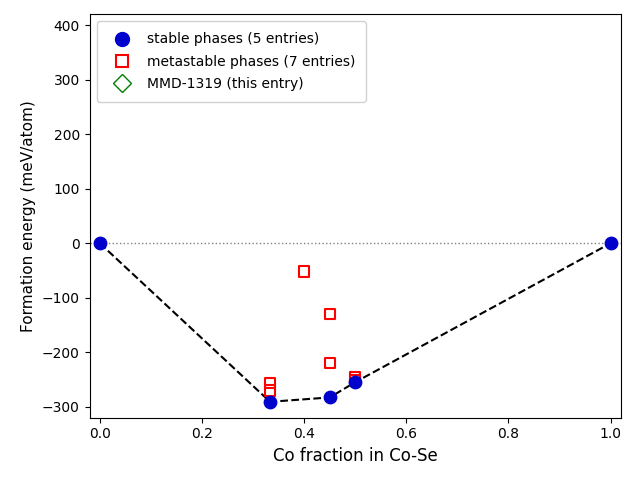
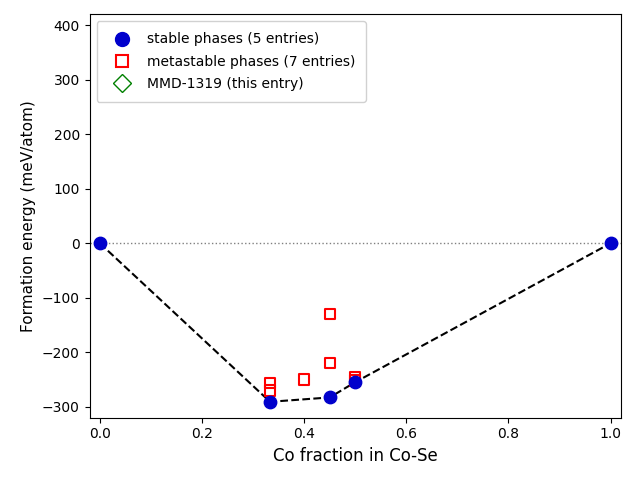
metastable phases (7 entries)/0.4: -52 -> -250
